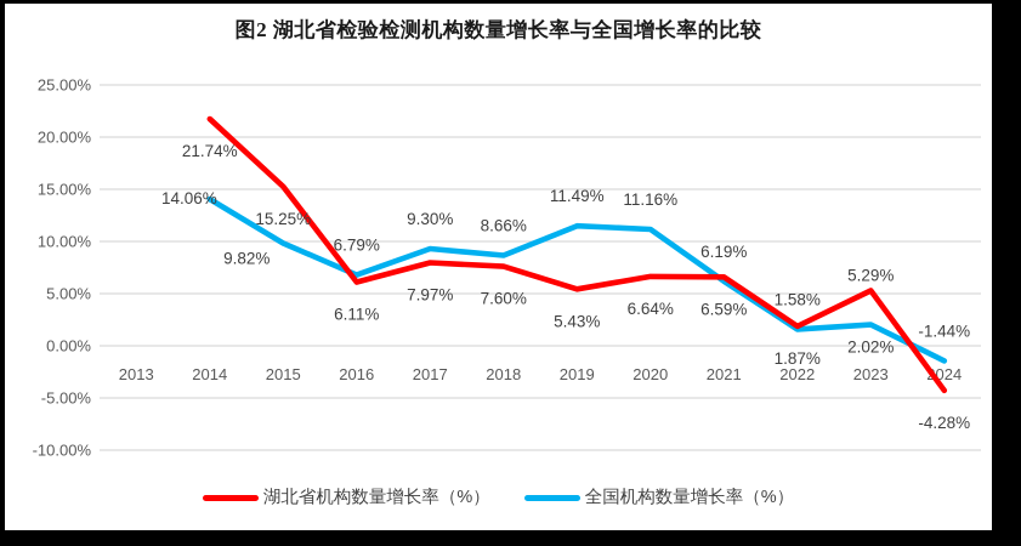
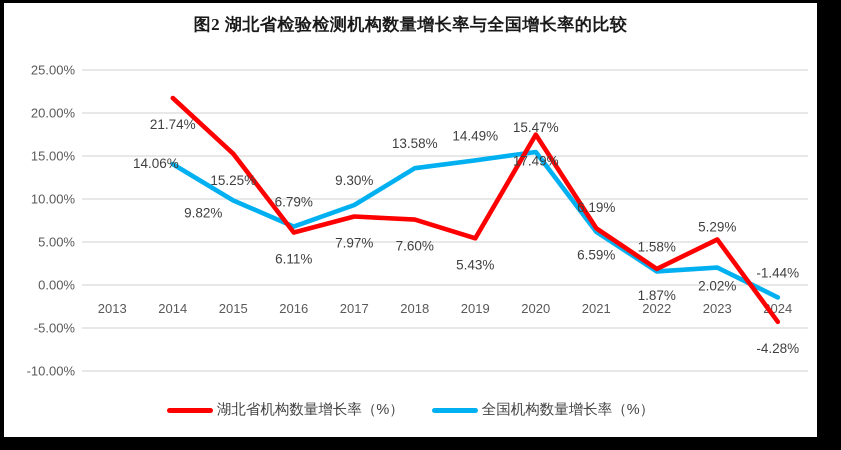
全国机构数量增长率（%）/2018: 8.66% -> 13.58%
全国机构数量增长率（%）/2019: 11.49% -> 14.49%
湖北省机构数量增长率（%）/2020: 6.64% -> 17.49%
全国机构数量增长率（%）/2020: 11.16% -> 15.47%
